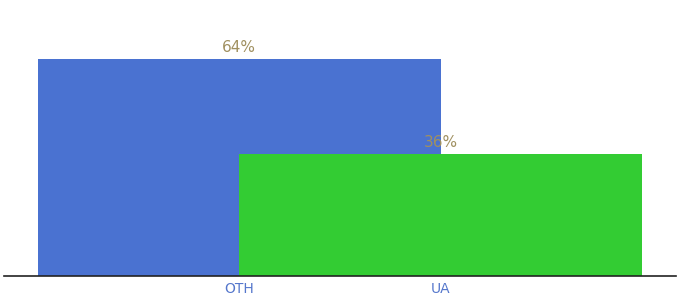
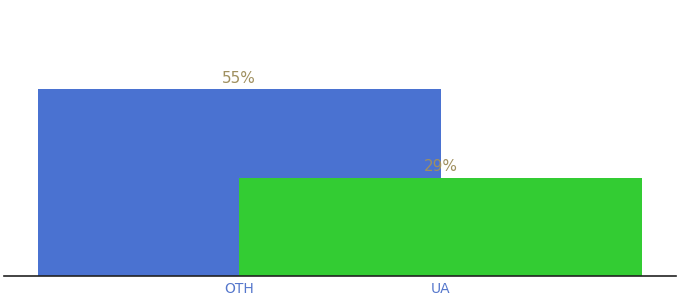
OTH: 64% -> 55%
UA: 36% -> 29%
